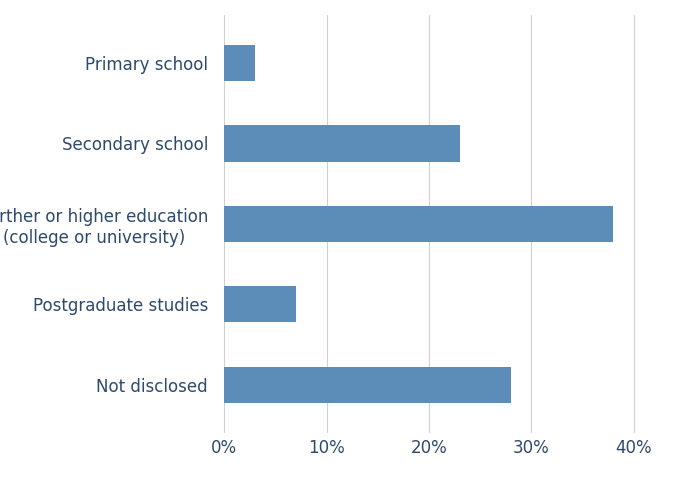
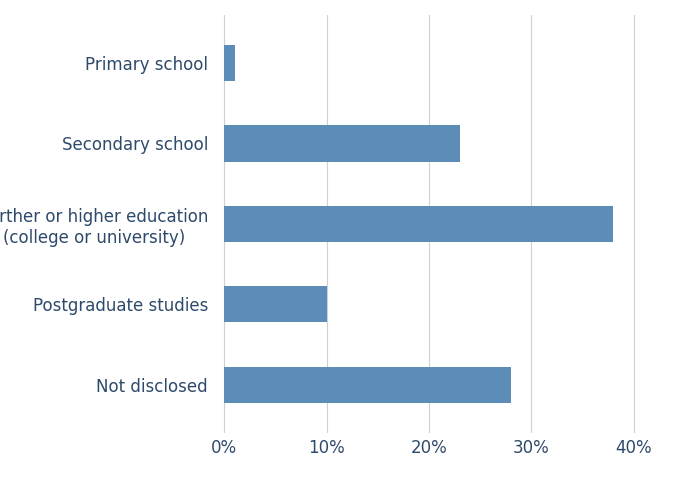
Primary school: 3% -> 1%
Postgraduate studies: 7% -> 10%
